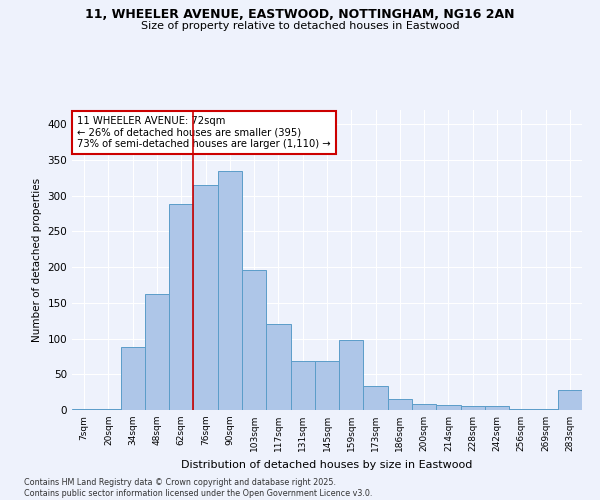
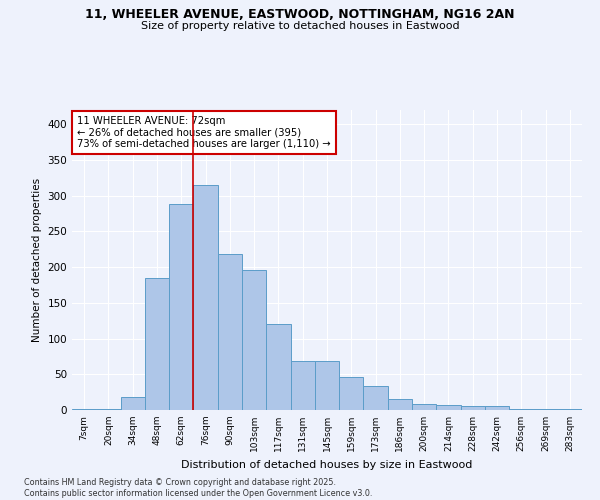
34sqm: 88 -> 18
48sqm: 162 -> 185
90sqm: 334 -> 218
159sqm: 98 -> 46
283sqm: 28 -> 2
